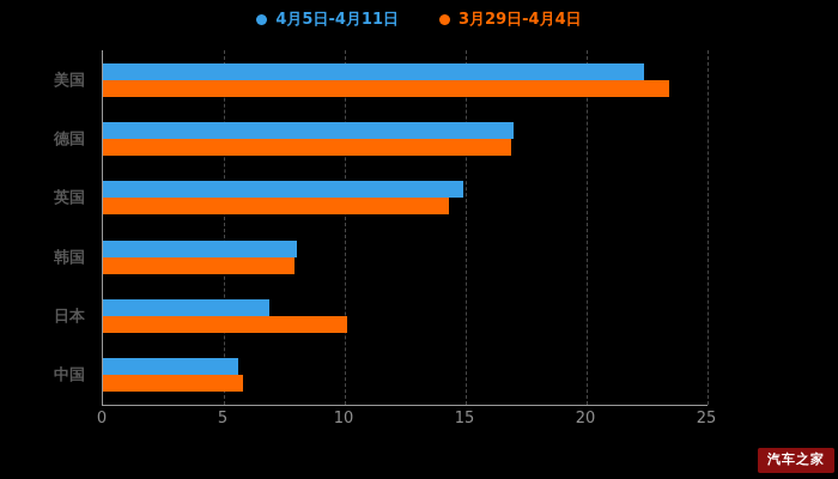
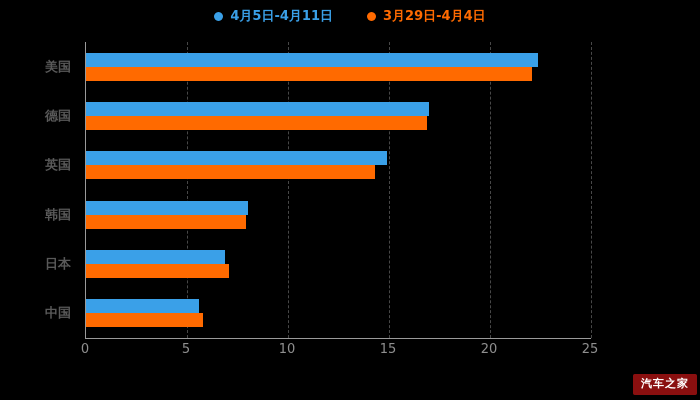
3月29日-4月4日/美国: 23.4 -> 22.1
3月29日-4月4日/日本: 10.1 -> 7.1
